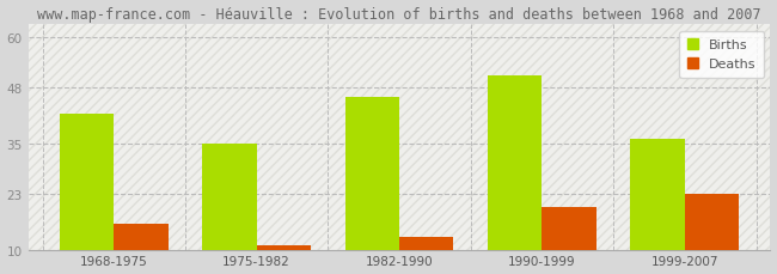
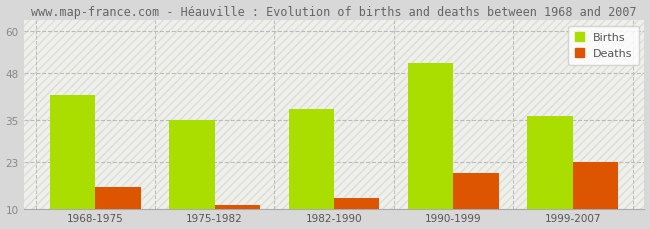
Births/1982-1990: 46 -> 38
